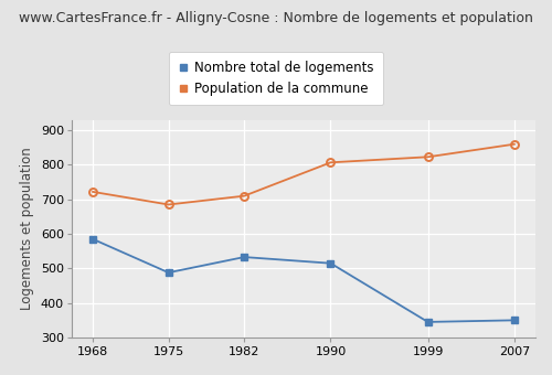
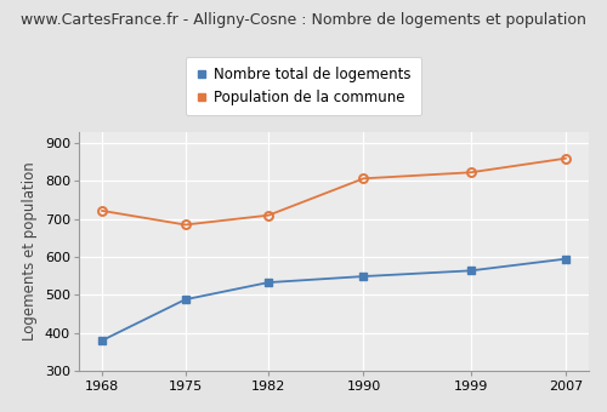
Nombre total de logements/1968: 585 -> 380
Nombre total de logements/1990: 515 -> 549
Nombre total de logements/1999: 345 -> 564
Nombre total de logements/2007: 350 -> 595
